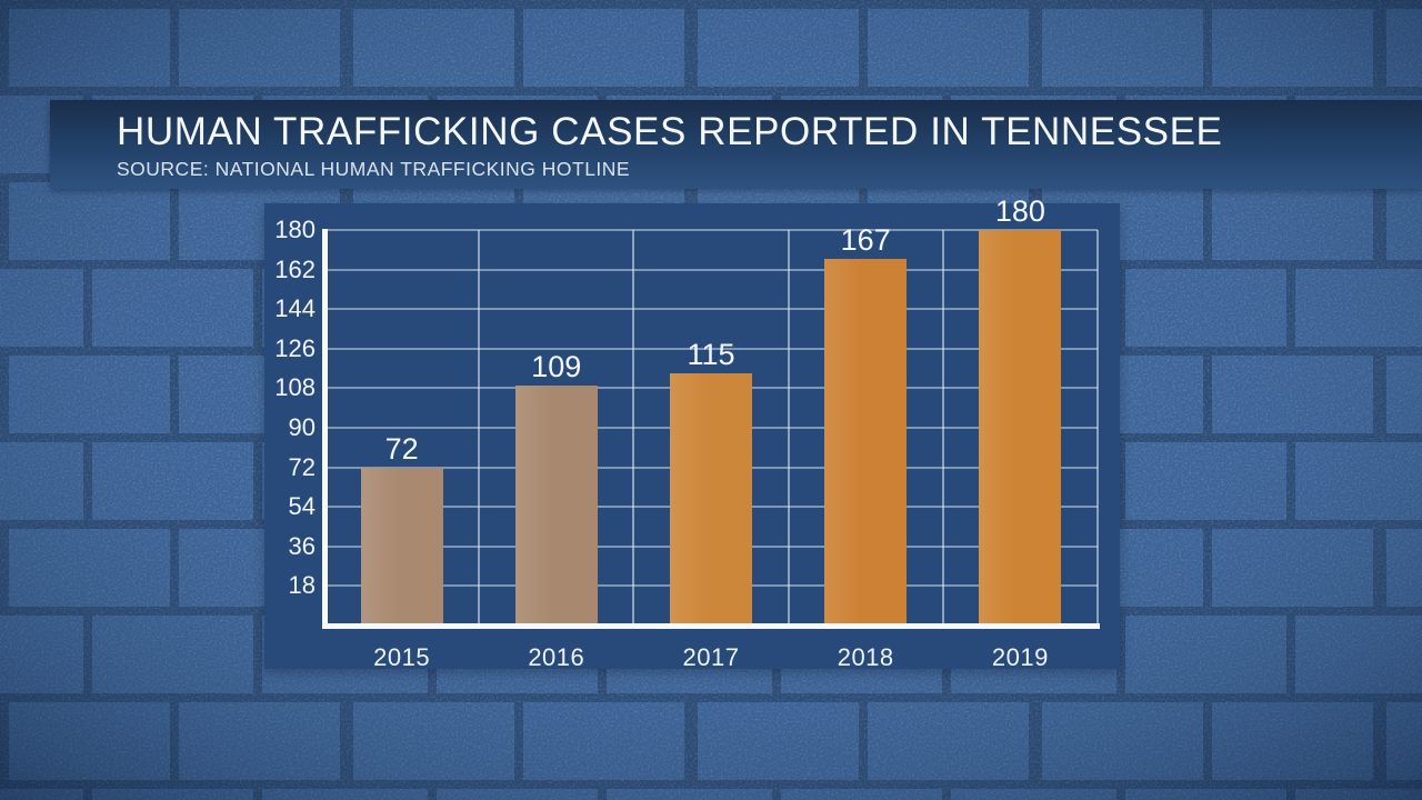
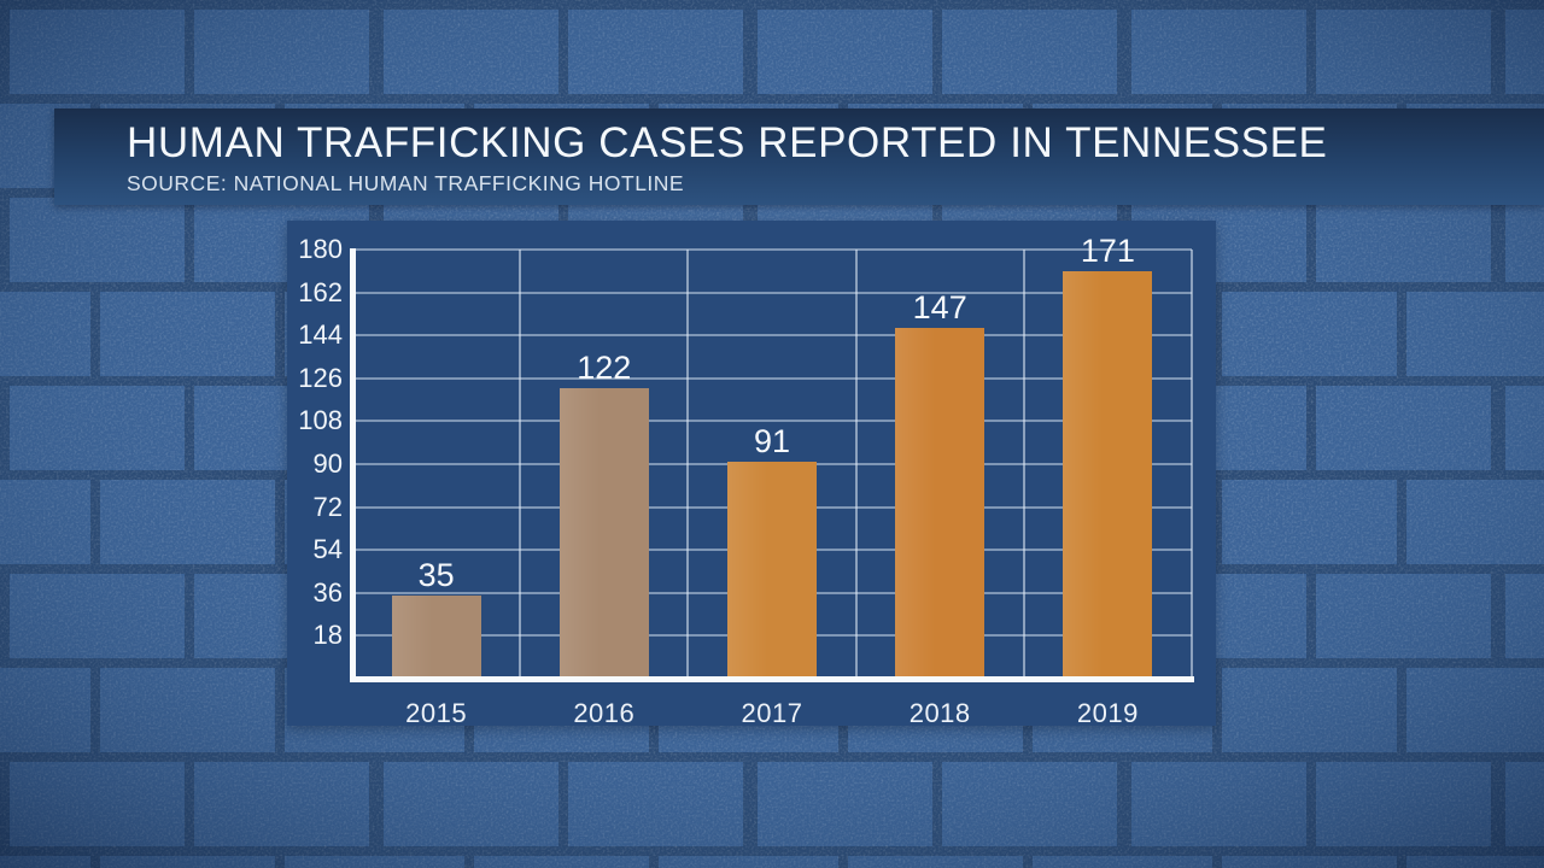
2015: 72 -> 35
2016: 109 -> 122
2017: 115 -> 91
2018: 167 -> 147
2019: 180 -> 171
